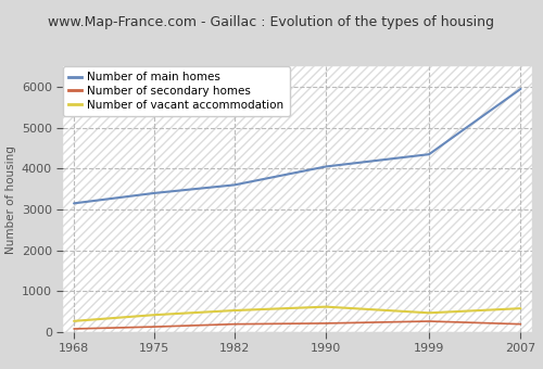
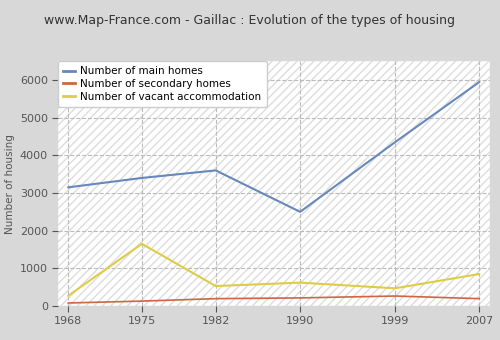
Number of vacant accommodation/1975: 420 -> 1650
Number of main homes/1990: 4050 -> 2500
Number of vacant accommodation/2007: 580 -> 850
